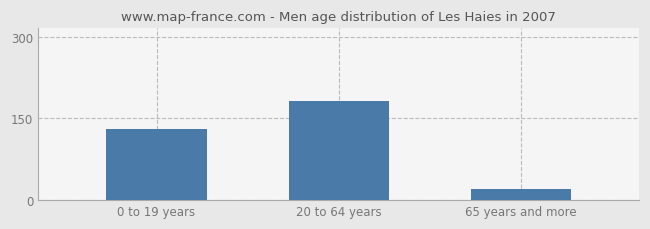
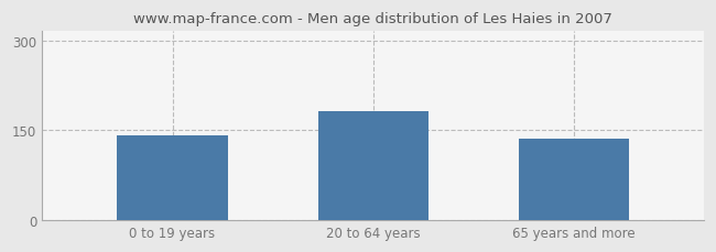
0 to 19 years: 130 -> 142
65 years and more: 20 -> 136
